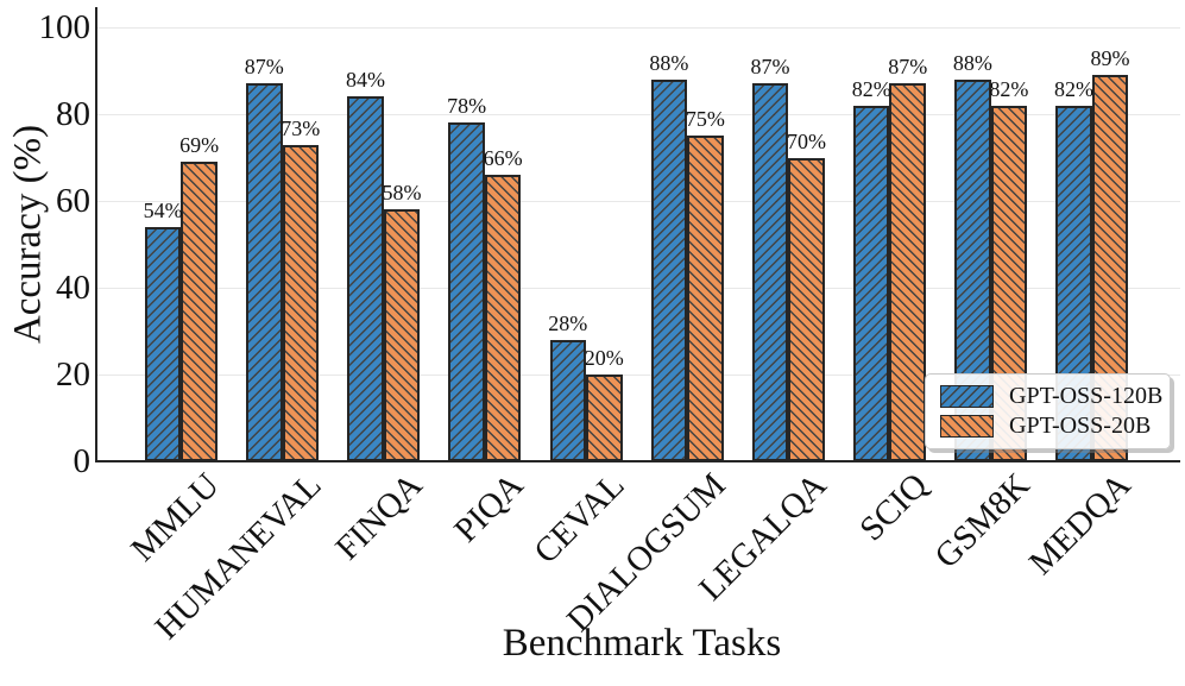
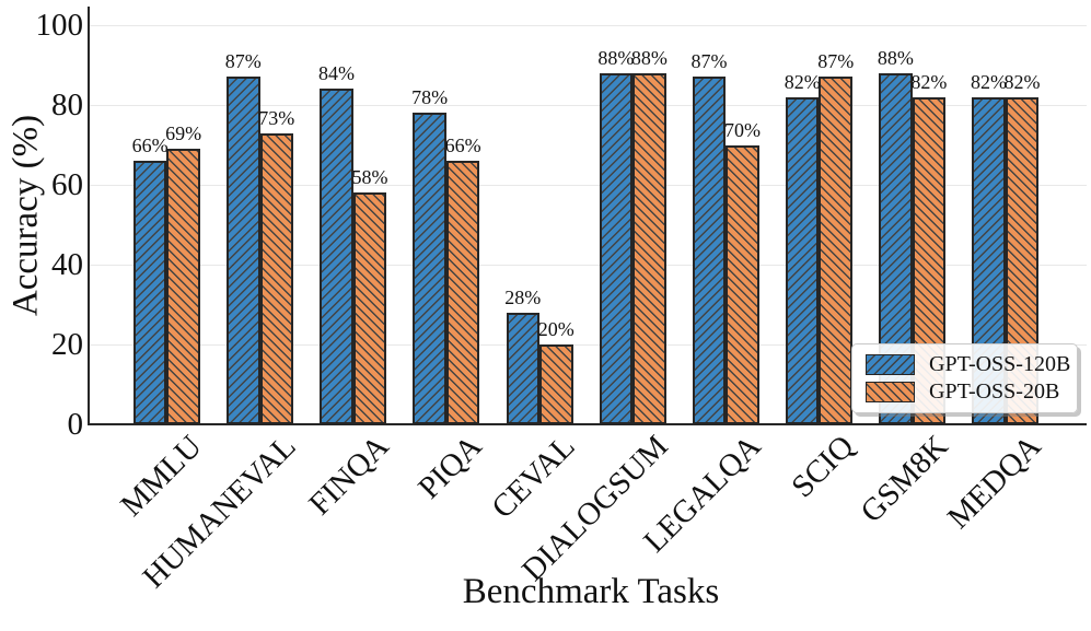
GPT-OSS-120B/MMLU: 54% -> 66%
GPT-OSS-20B/DIALOGSUM: 75% -> 88%
GPT-OSS-20B/MEDQA: 89% -> 82%
